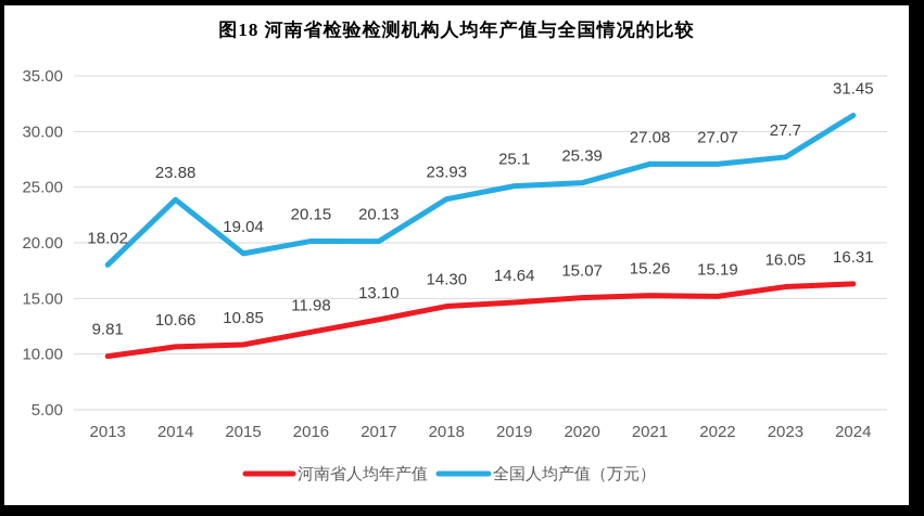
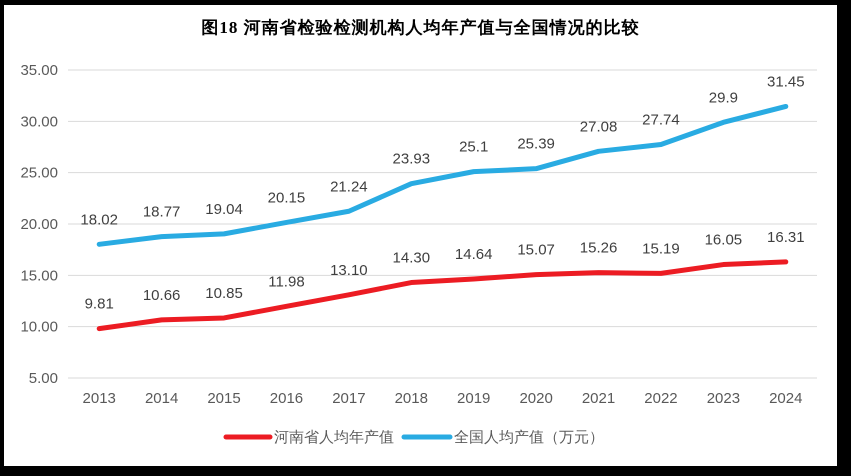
全国人均产值（万元）/2014: 23.88 -> 18.77
全国人均产值（万元）/2017: 20.13 -> 21.24
全国人均产值（万元）/2022: 27.07 -> 27.74
全国人均产值（万元）/2023: 27.7 -> 29.9
